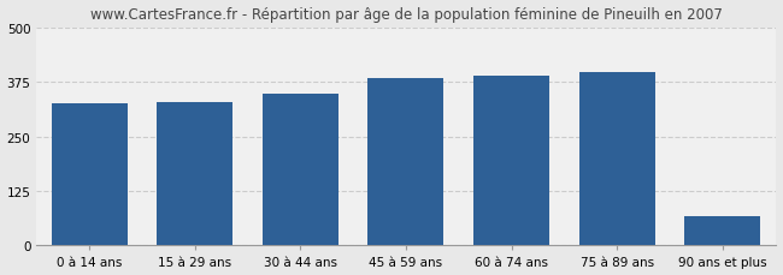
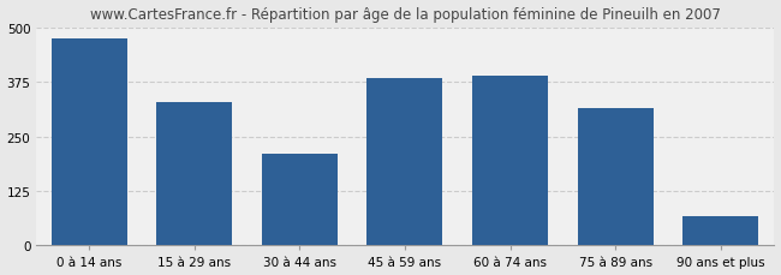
0 à 14 ans: 325 -> 475
30 à 44 ans: 348 -> 210
75 à 89 ans: 398 -> 315
